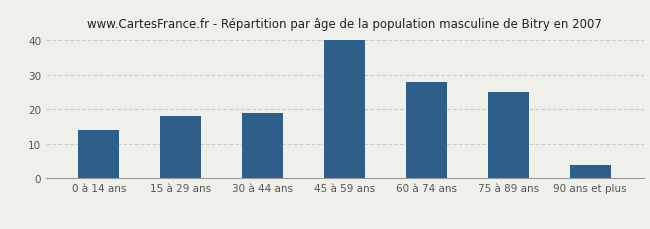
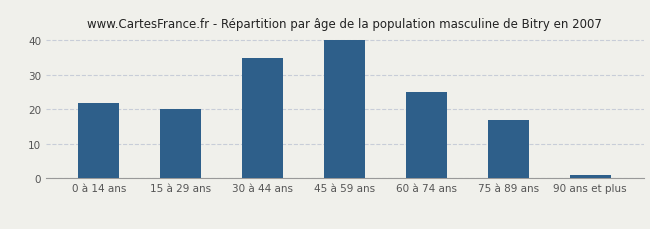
0 à 14 ans: 14 -> 22
15 à 29 ans: 18 -> 20
30 à 44 ans: 19 -> 35
60 à 74 ans: 28 -> 25
75 à 89 ans: 25 -> 17
90 ans et plus: 4 -> 1
